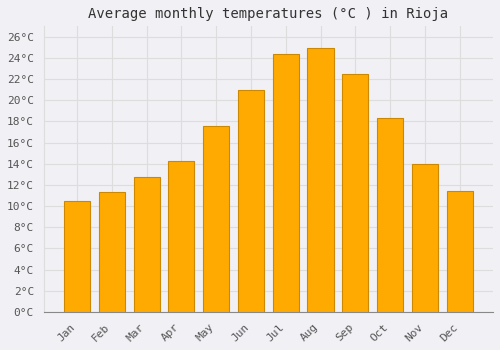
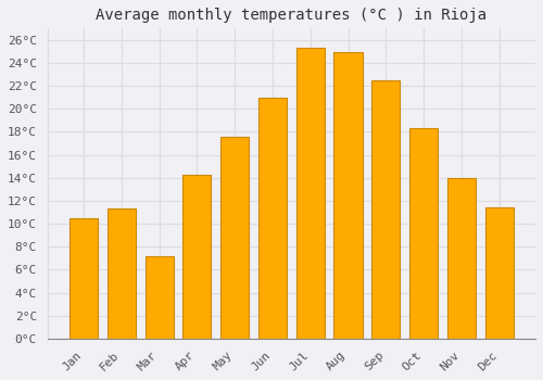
Mar: 12.8°C -> 7.2°C
Jul: 24.4°C -> 25.3°C
